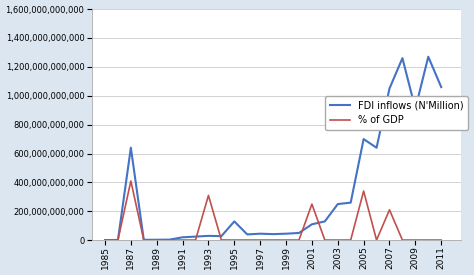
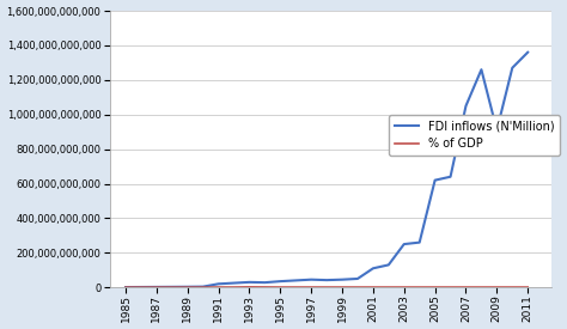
FDI inflows (N'Million)/1987: 640,000,000,000 -> 0
% of GDP/1987: 410,000,000,000 -> 0
% of GDP/1993: 310,000,000,000 -> 0
FDI inflows (N'Million)/1995: 130,000,000,000 -> 40,000,000,000
% of GDP/2001: 250,000,000,000 -> 0
FDI inflows (N'Million)/2005: 700,000,000,000 -> 620,000,000,000
% of GDP/2005: 340,000,000,000 -> 0
% of GDP/2007: 210,000,000,000 -> 0
FDI inflows (N'Million)/2011: 1,060,000,000,000 -> 1,360,000,000,000
